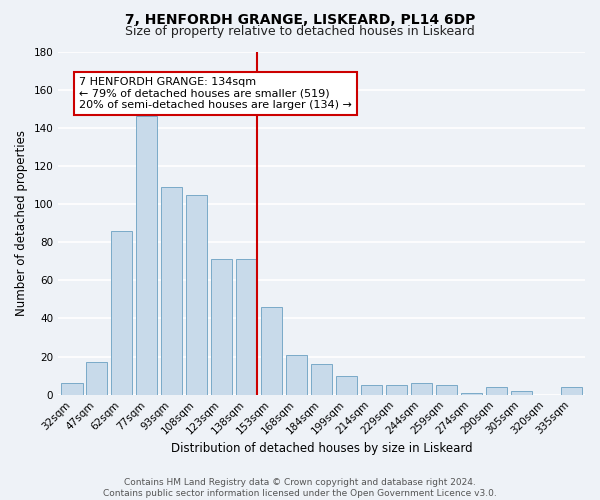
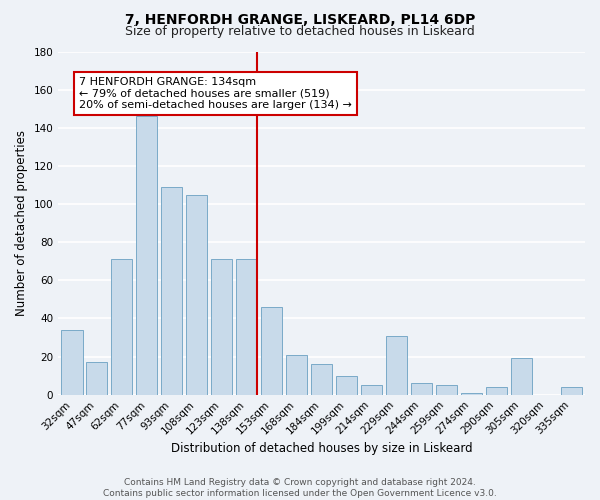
32sqm: 6 -> 34
62sqm: 86 -> 71
229sqm: 5 -> 31
305sqm: 2 -> 19
